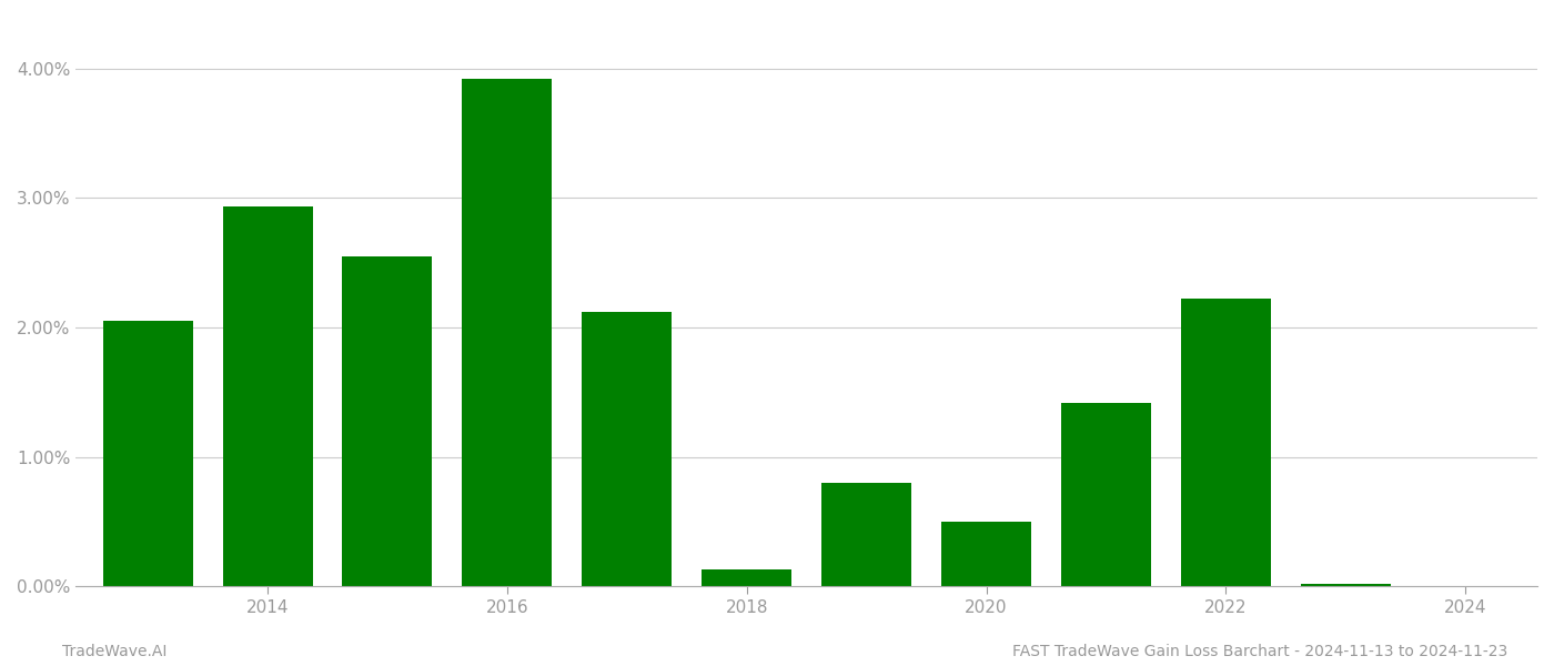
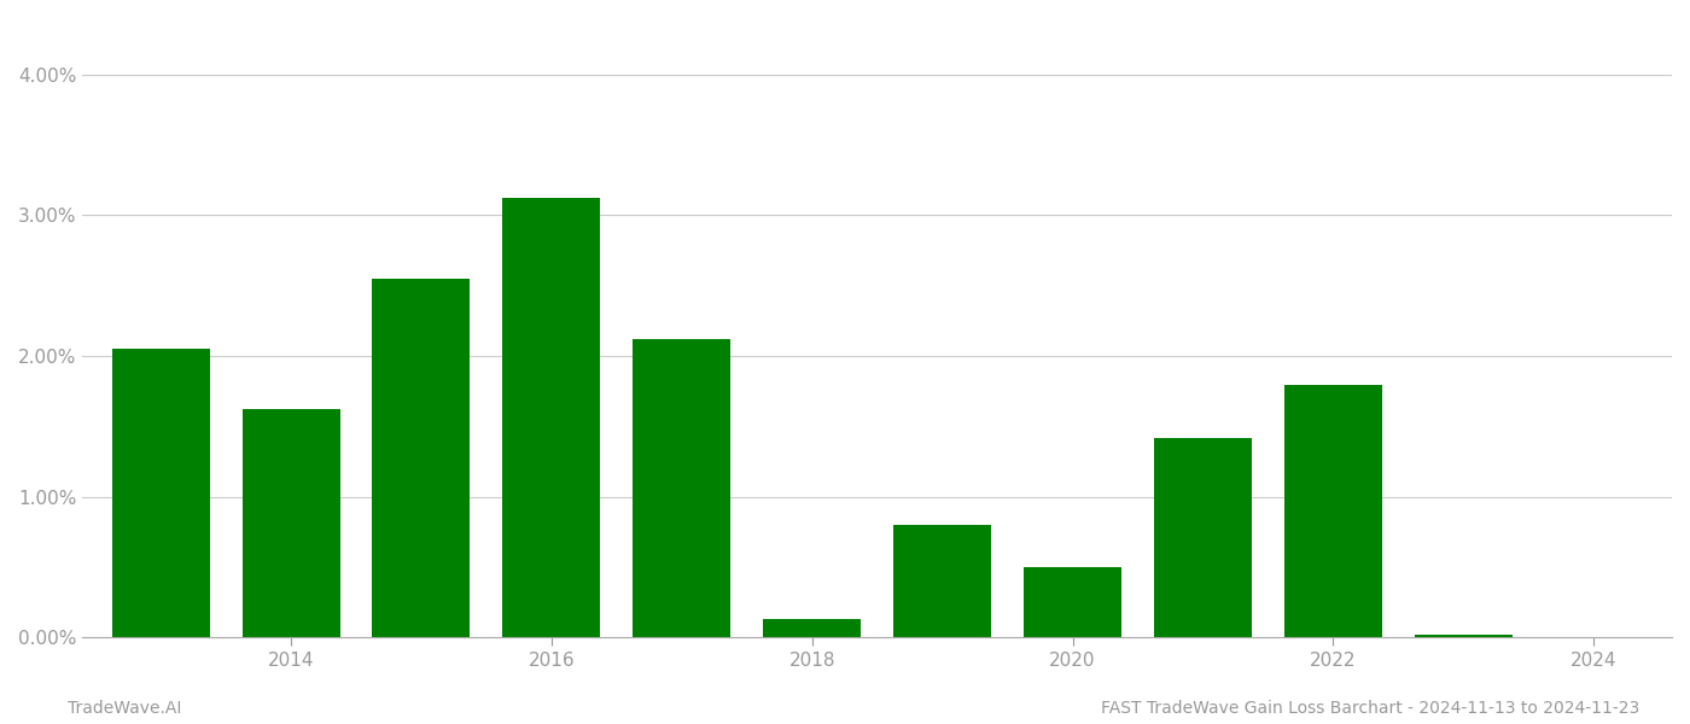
2014: 2.93% -> 1.62%
2016: 3.92% -> 3.12%
2022: 2.22% -> 1.79%
